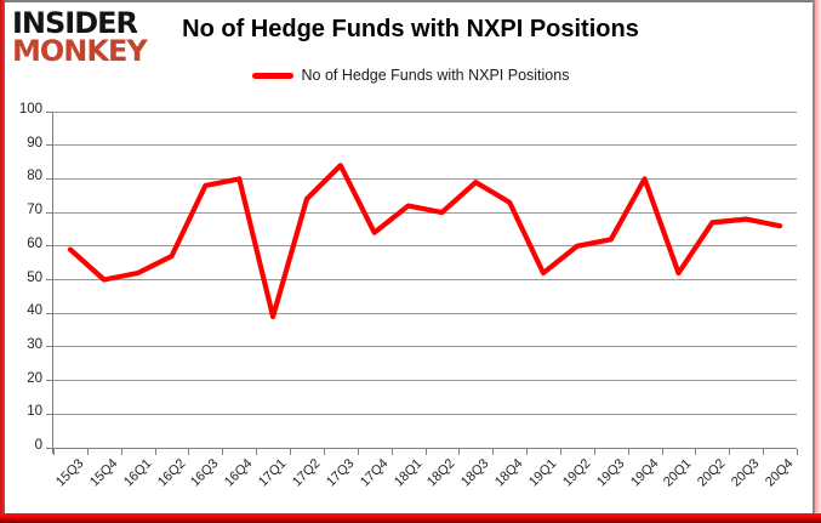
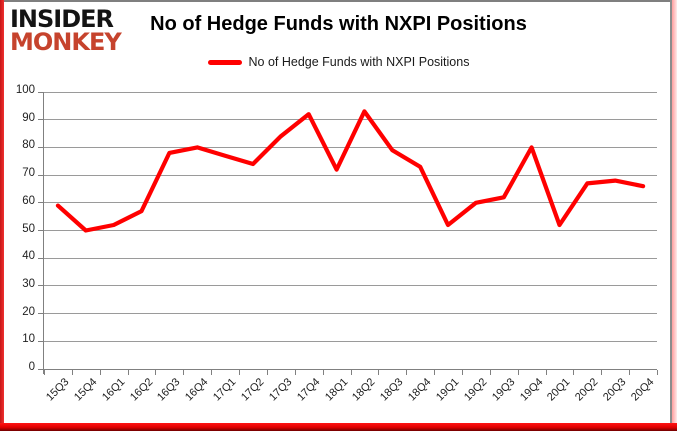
17Q1: 39 -> 77
17Q4: 64 -> 92
18Q2: 70 -> 93
